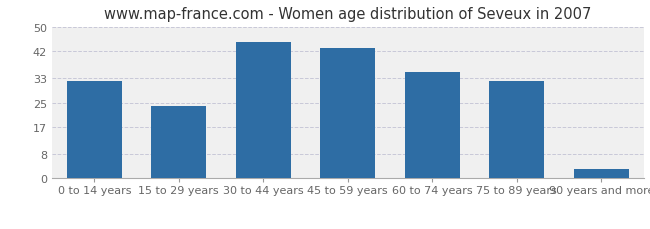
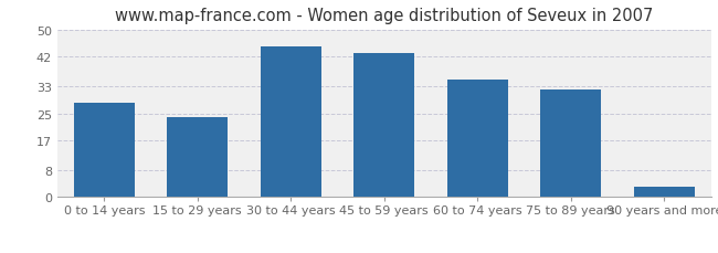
0 to 14 years: 32 -> 28
